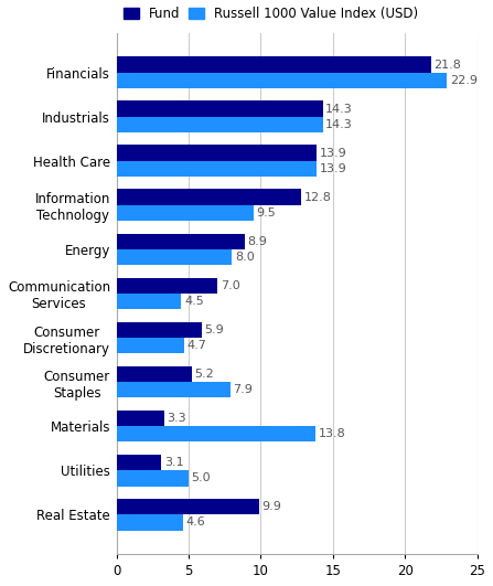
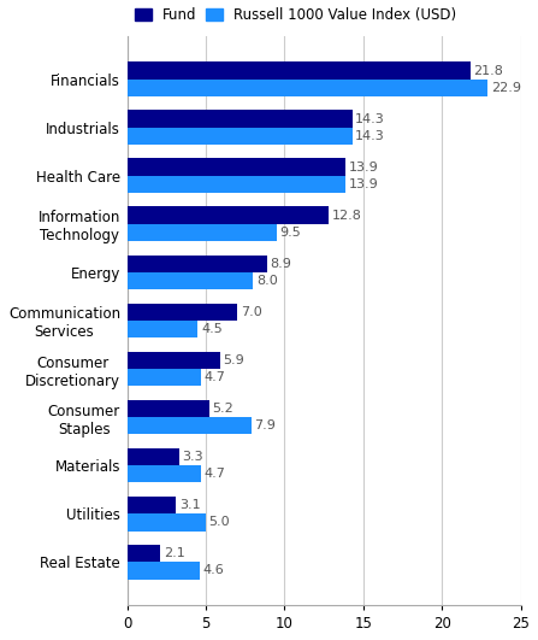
Russell 1000 Value Index (USD)/Materials: 13.8 -> 4.7
Fund/Real Estate: 9.9 -> 2.1
